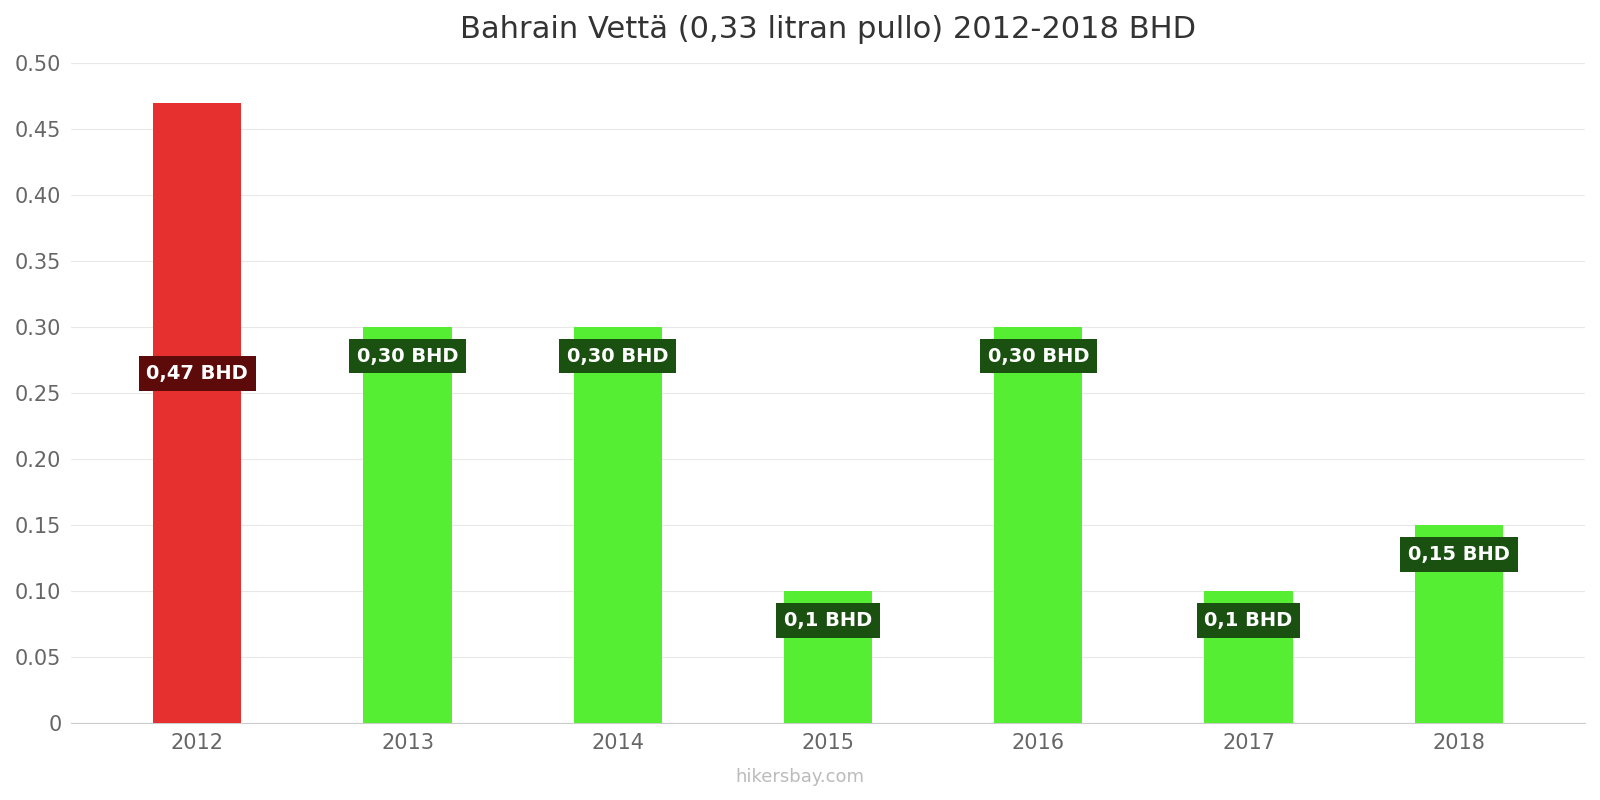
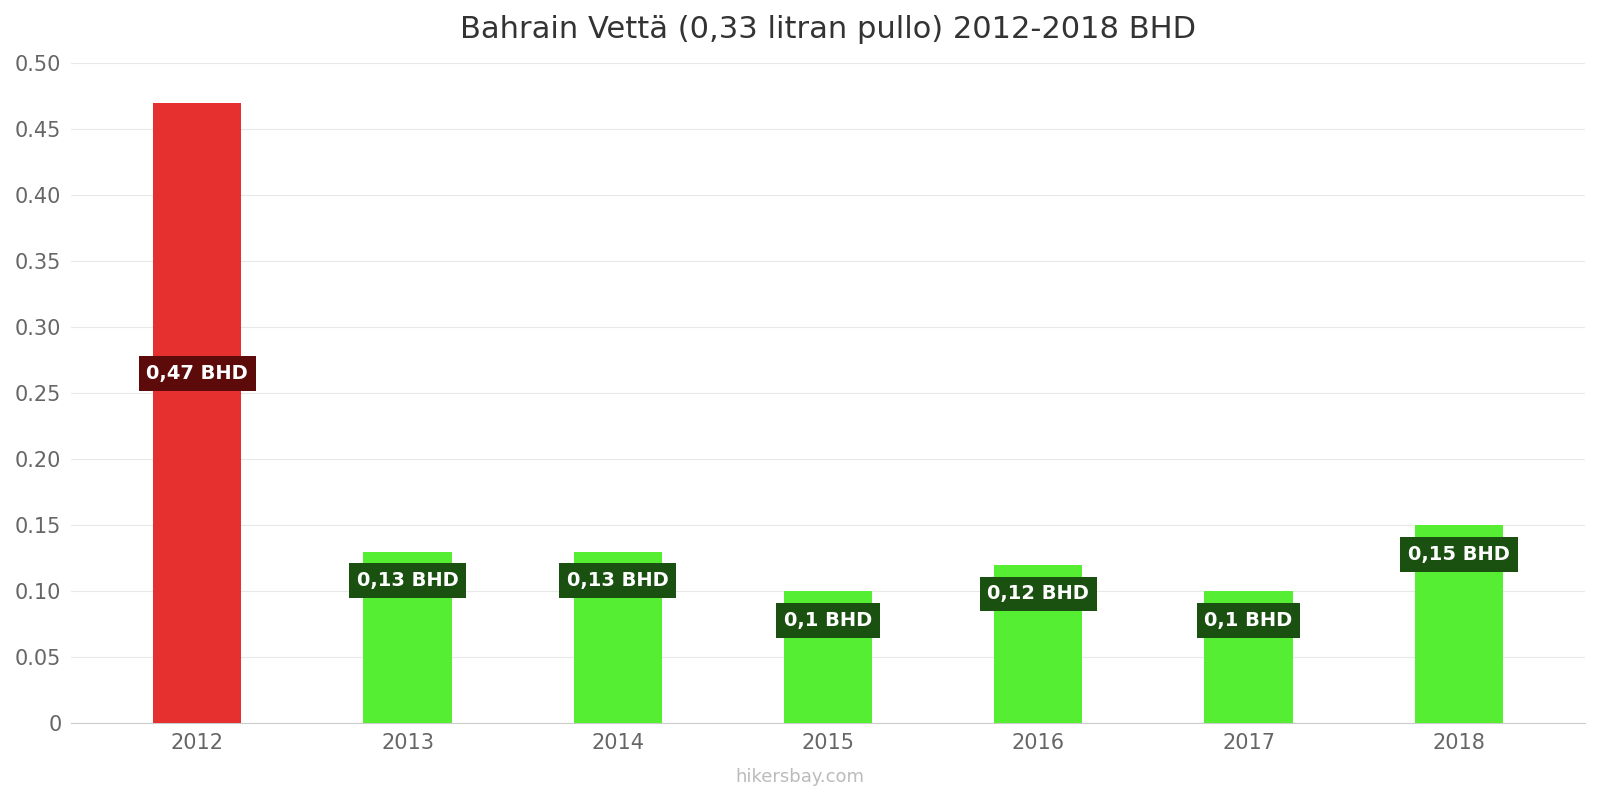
2013: 0,30 -> 0,13
2014: 0,30 -> 0,13
2016: 0,30 -> 0,12
